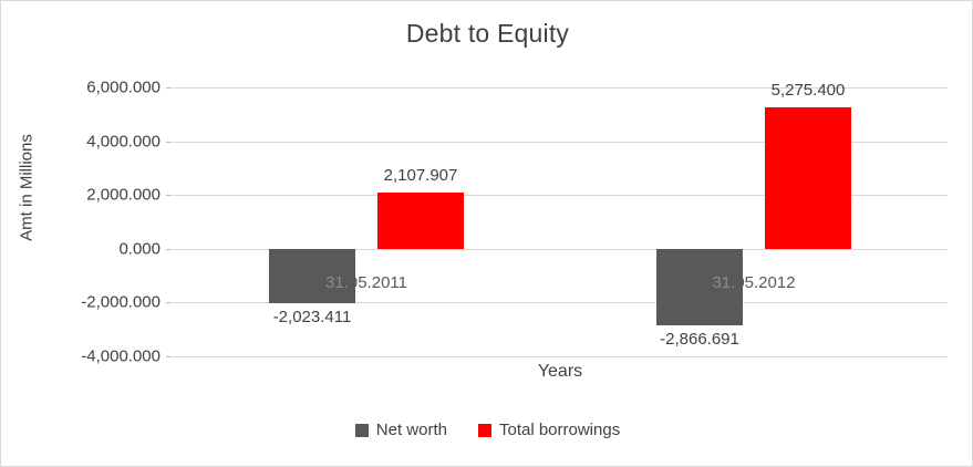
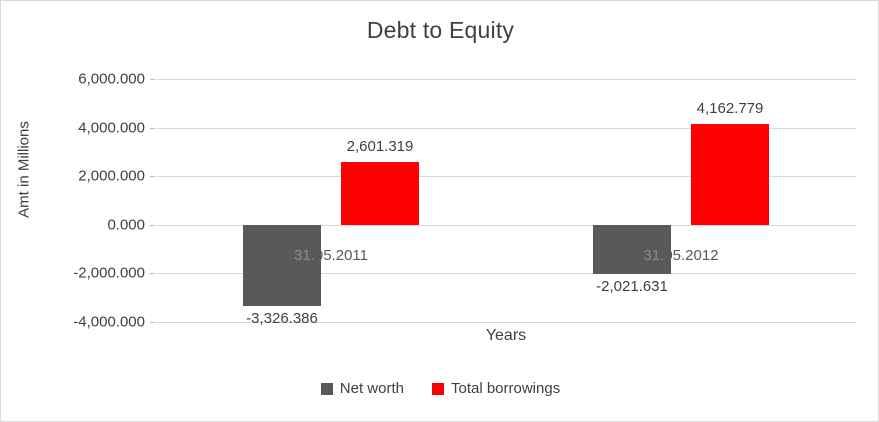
Net worth/31.05.2011: -2,023.411 -> -3,326.386
Total borrowings/31.05.2011: 2,107.907 -> 2,601.319
Net worth/31.05.2012: -2,866.691 -> -2,021.631
Total borrowings/31.05.2012: 5,275.400 -> 4,162.779
